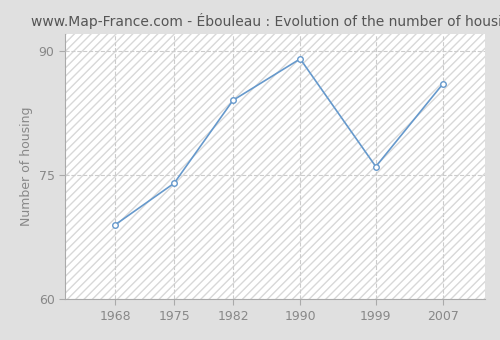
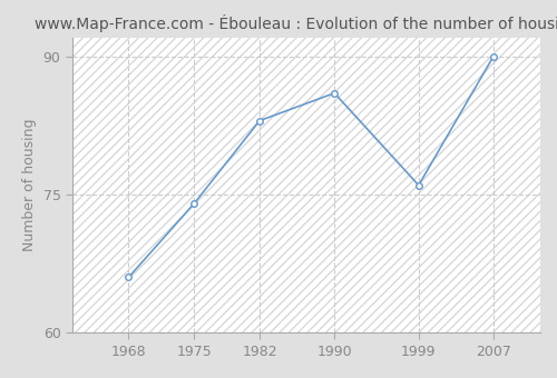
1968: 69 -> 66
1982: 84 -> 83
1990: 89 -> 86
2007: 86 -> 90
